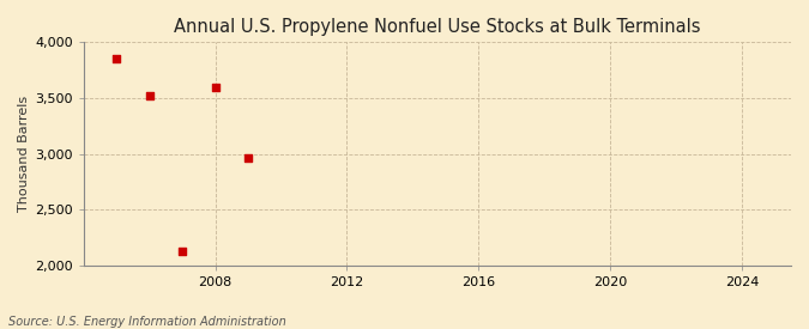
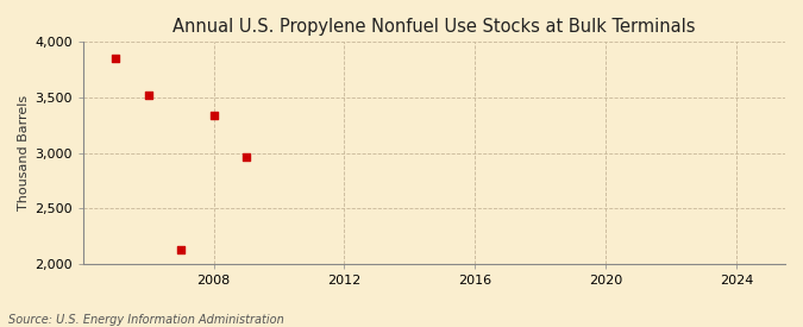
2008: 3,600 -> 3,340
